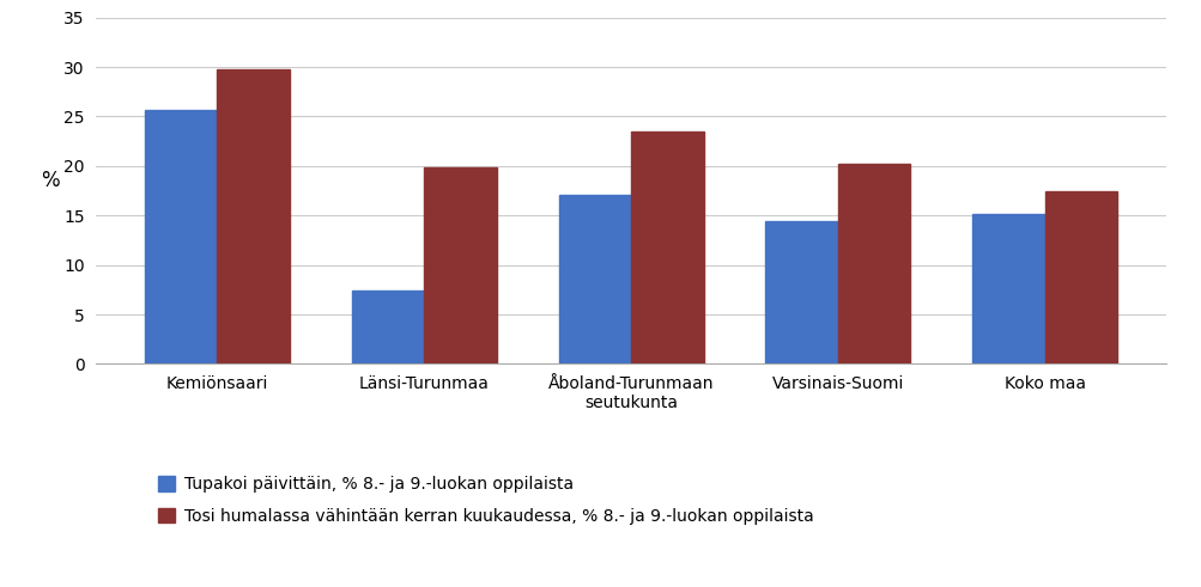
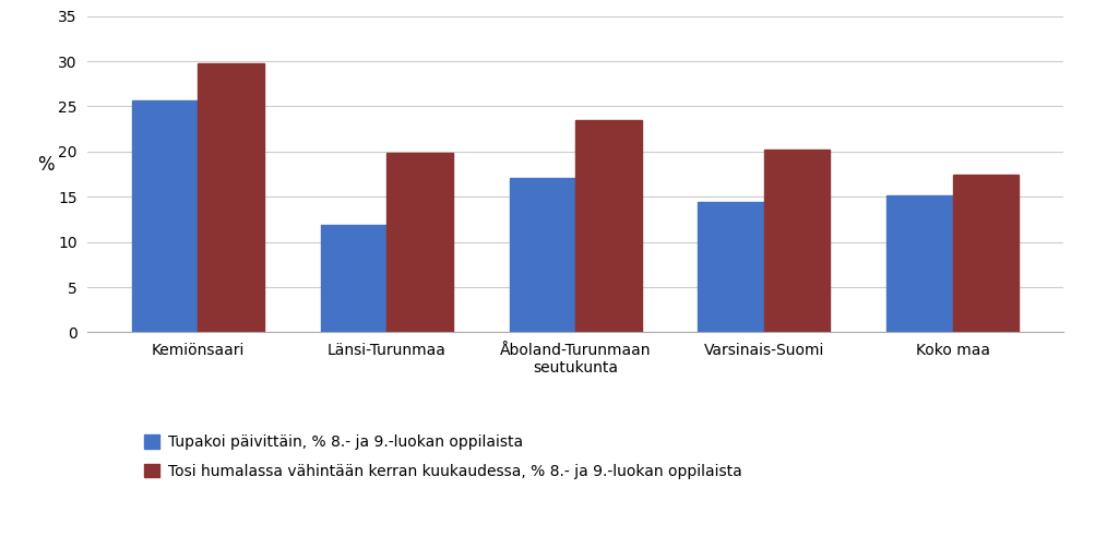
Tupakoi päivittäin, % 8.- ja 9.-luokan oppilaista/Länsi-Turunmaa: 7.4 -> 11.9
